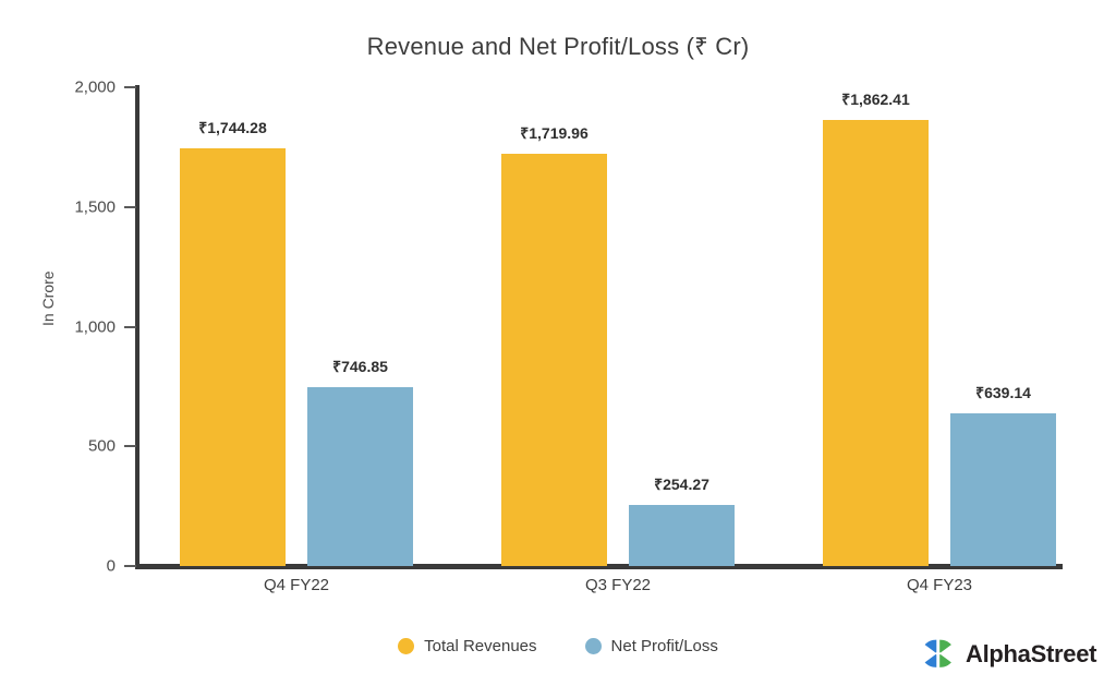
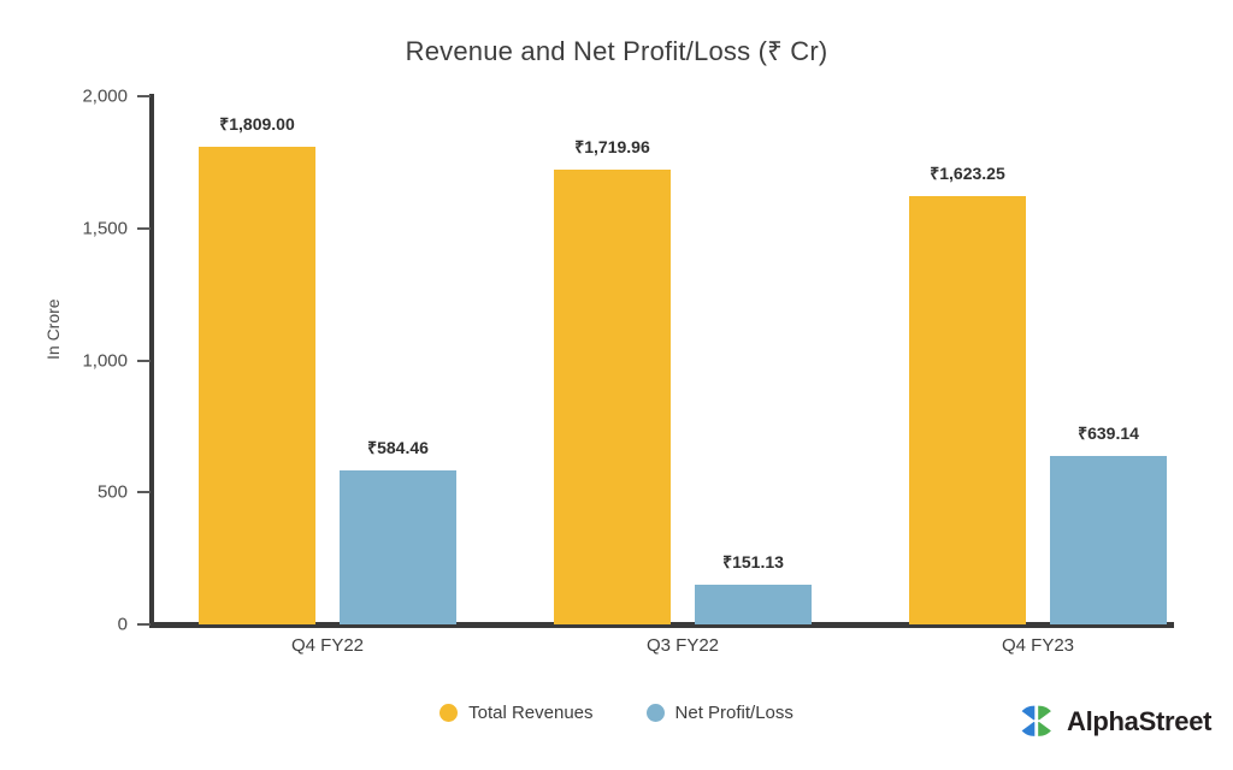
Total Revenues/Q4 FY22: 1,744.28 -> 1,809.00
Net Profit/Loss/Q4 FY22: 746.85 -> 584.46
Net Profit/Loss/Q3 FY22: 254.27 -> 151.13
Total Revenues/Q4 FY23: 1,862.41 -> 1,623.25
